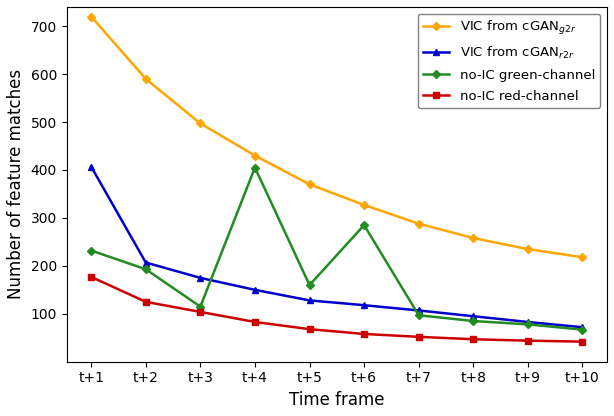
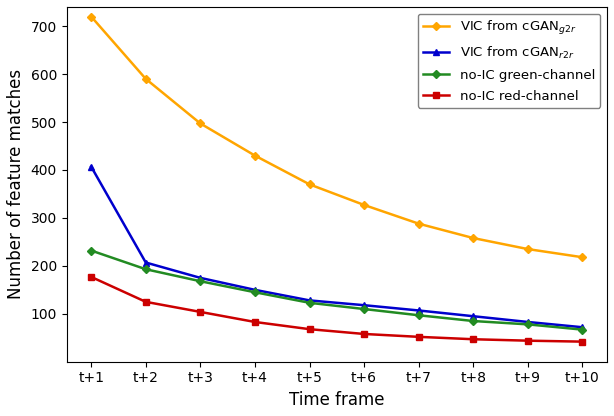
no-IC green-channel/t+3: 115 -> 168
no-IC green-channel/t+4: 405 -> 145
no-IC green-channel/t+5: 160 -> 123
no-IC green-channel/t+6: 285 -> 110
